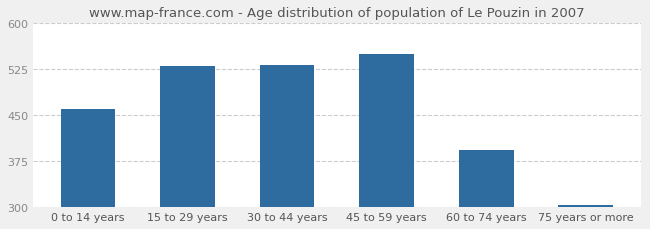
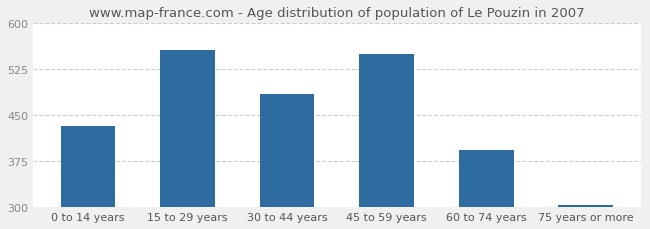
0 to 14 years: 460 -> 432
15 to 29 years: 530 -> 556
30 to 44 years: 532 -> 484
